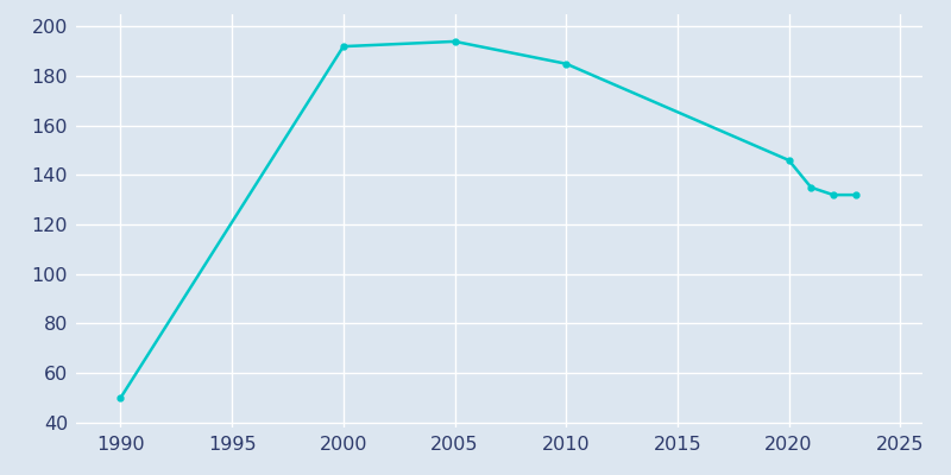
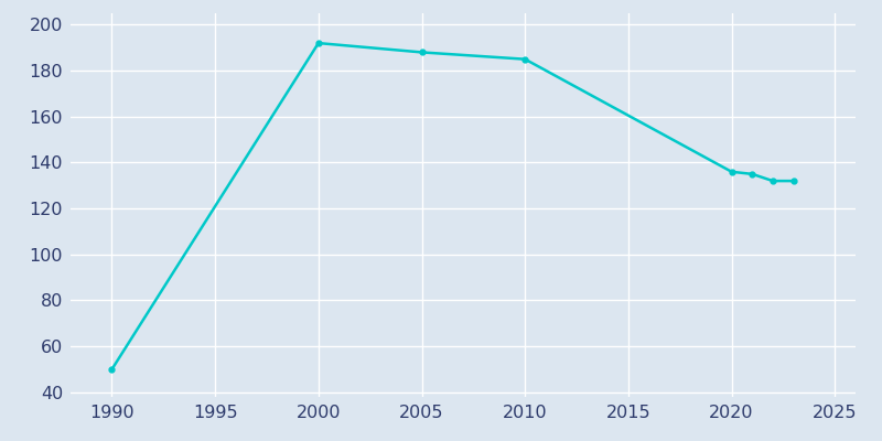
2005: 194 -> 188
2020: 146 -> 136
